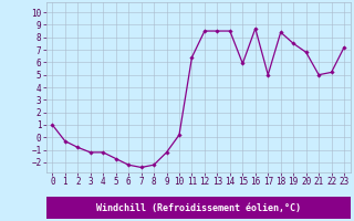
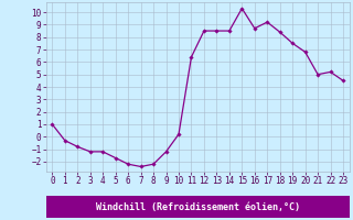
15: 5.9 -> 10.3
17: 5.0 -> 9.2
23: 7.2 -> 4.5
